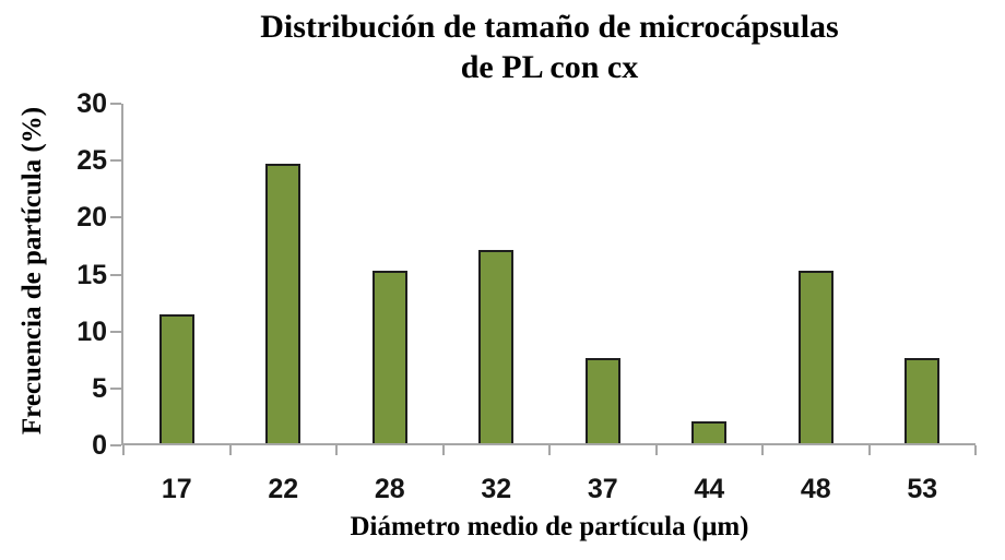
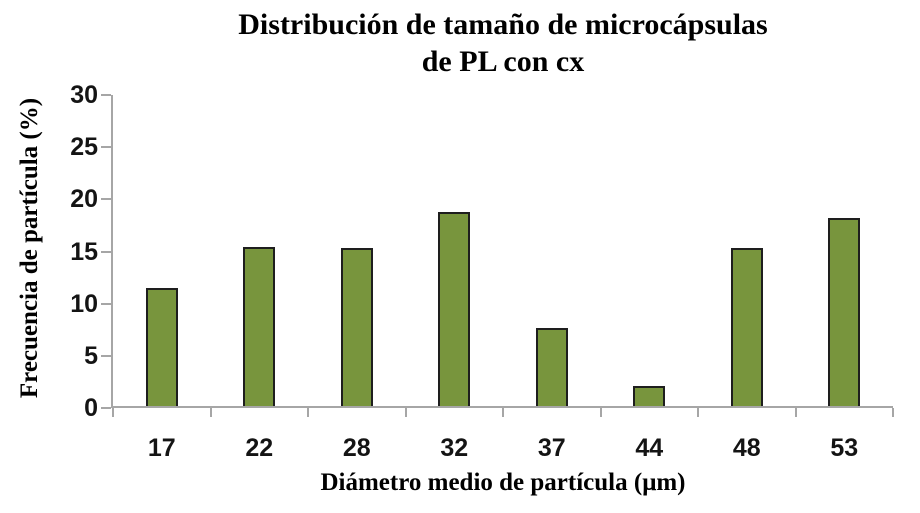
22: 24.5 -> 15.2
32: 17.0 -> 18.6
53: 7.5 -> 18.0
